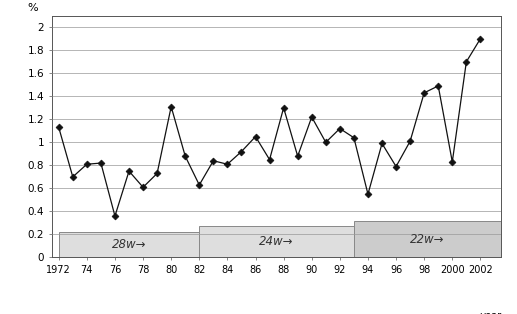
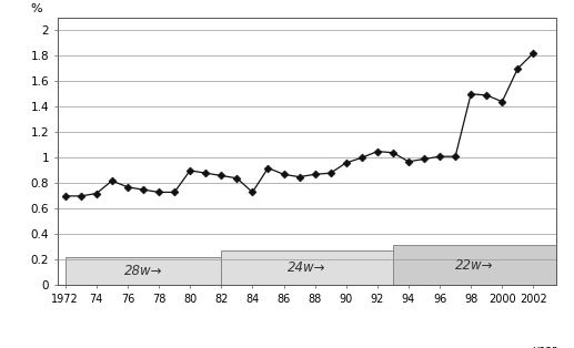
1972: 1.13 -> 0.70
74: 0.81 -> 0.72
76: 0.36 -> 0.77
78: 0.61 -> 0.73
80: 1.31 -> 0.90
82: 0.63 -> 0.86
84: 0.81 -> 0.73
86: 1.05 -> 0.87
88: 1.30 -> 0.87
90: 1.22 -> 0.96
92: 1.12 -> 1.05
94: 0.55 -> 0.97
96: 0.79 -> 1.01
98: 1.43 -> 1.50
2000: 0.83 -> 1.44
2002: 1.90 -> 1.82
